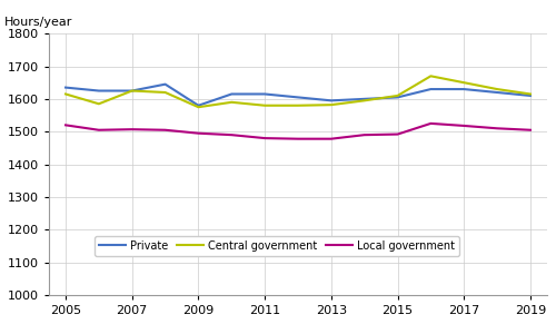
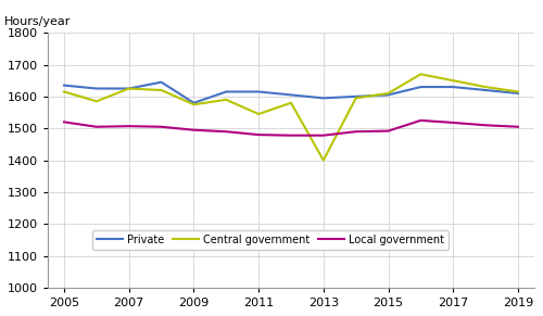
Central government/2011: 1580 -> 1545
Central government/2013: 1582 -> 1400
